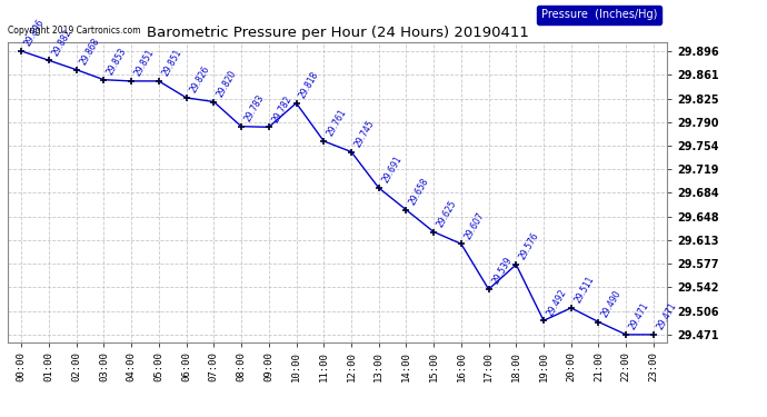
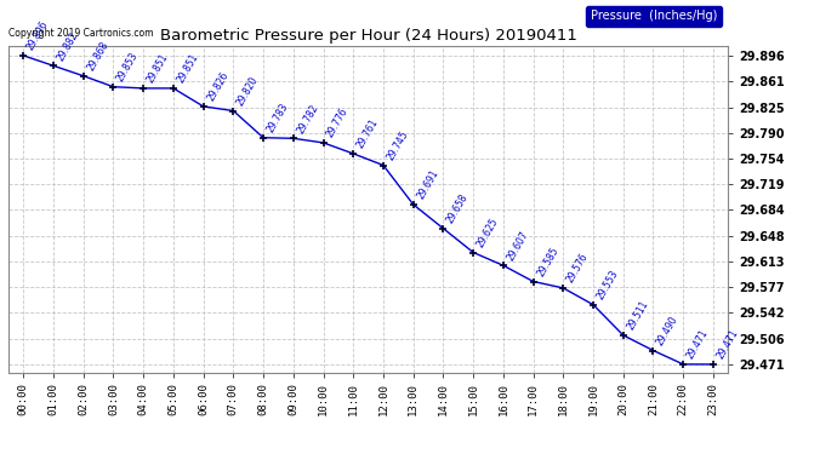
10:00: 29.818 -> 29.776
17:00: 29.539 -> 29.585
19:00: 29.492 -> 29.553
